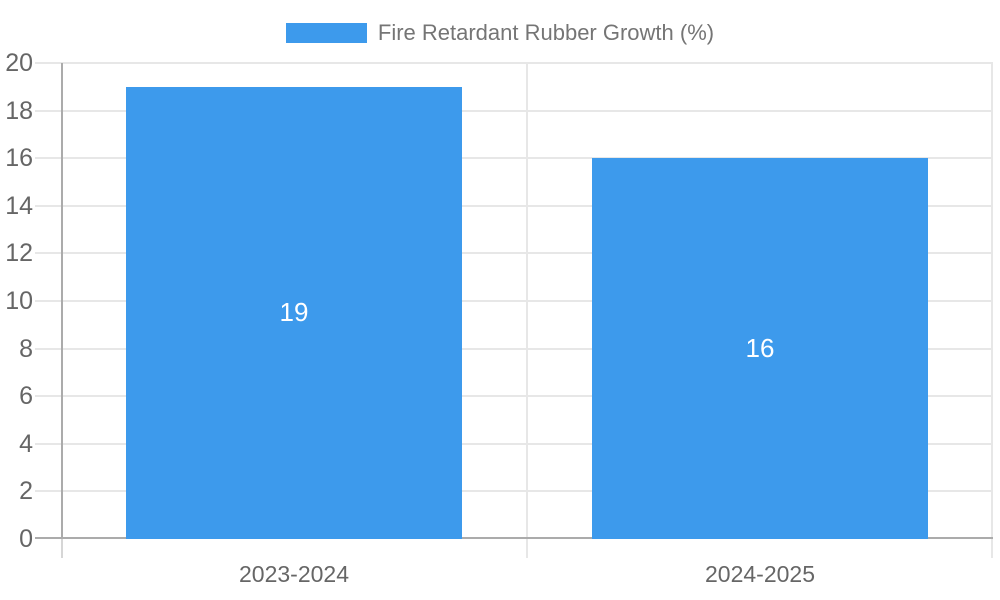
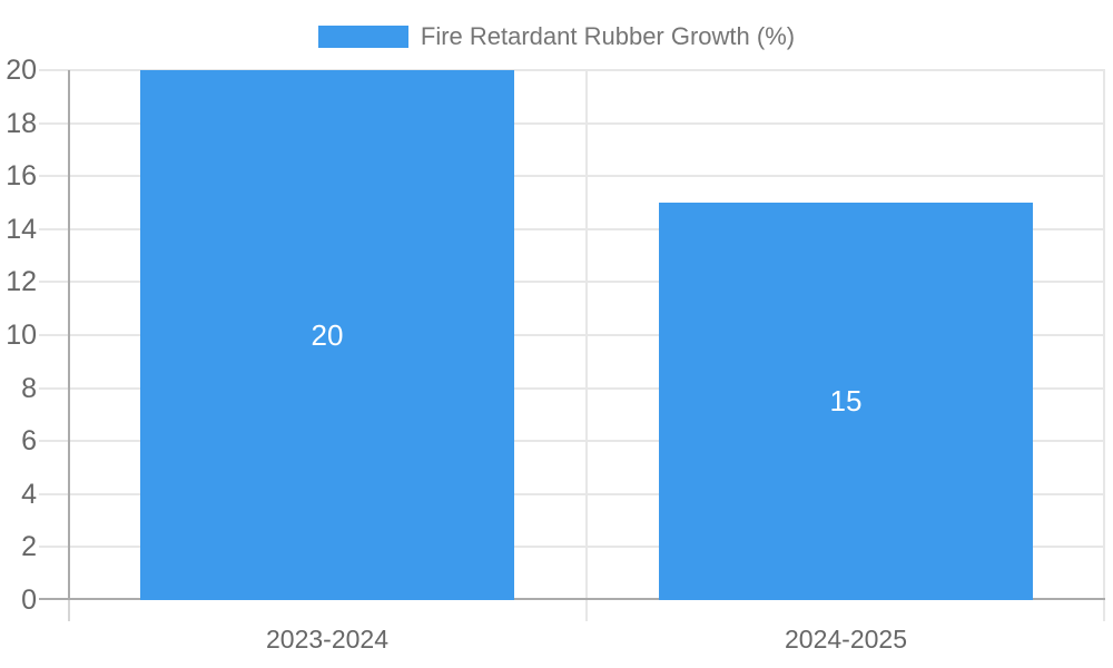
2023-2024: 19 -> 20
2024-2025: 16 -> 15
